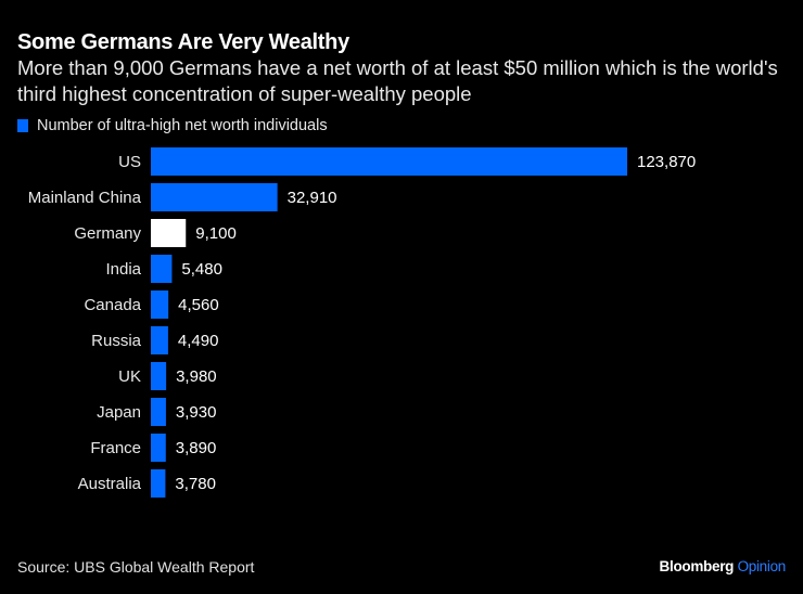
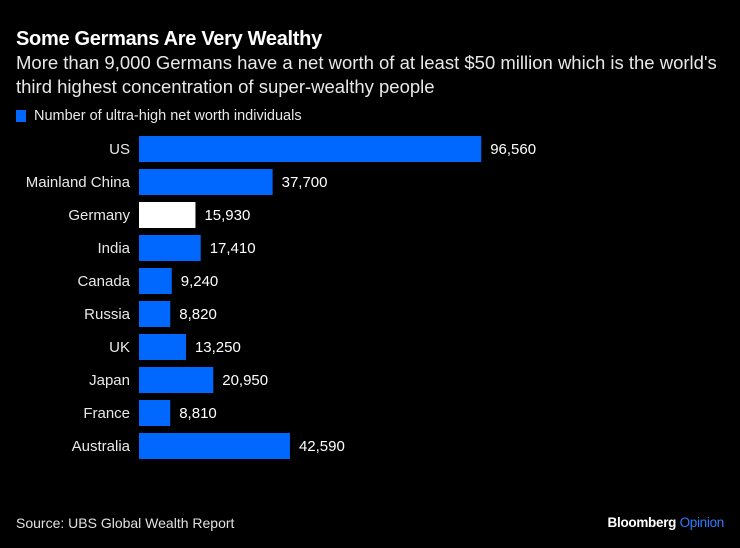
US: 123,870 -> 96,560
Mainland China: 32,910 -> 37,700
Germany: 9,100 -> 15,930
India: 5,480 -> 17,410
Canada: 4,560 -> 9,240
Russia: 4,490 -> 8,820
UK: 3,980 -> 13,250
Japan: 3,930 -> 20,950
France: 3,890 -> 8,810
Australia: 3,780 -> 42,590
